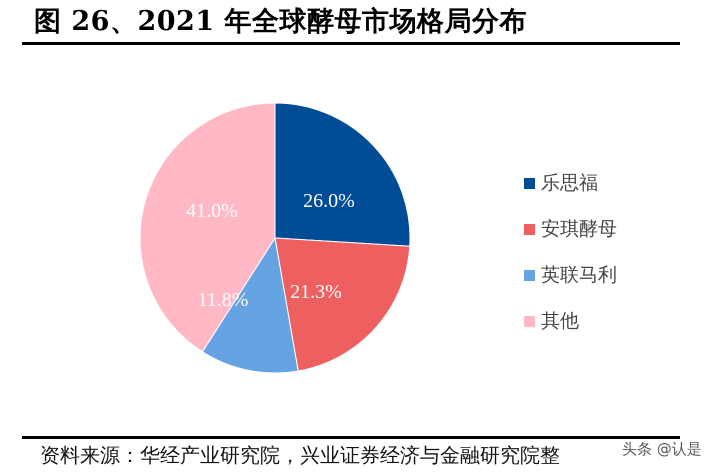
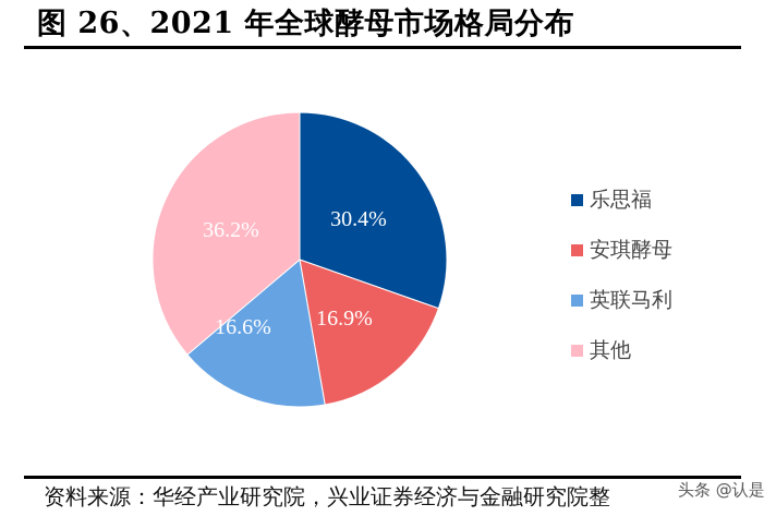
乐思福: 26.0% -> 30.4%
安琪酵母: 21.3% -> 16.9%
英联马利: 11.8% -> 16.6%
其他: 41.0% -> 36.2%
